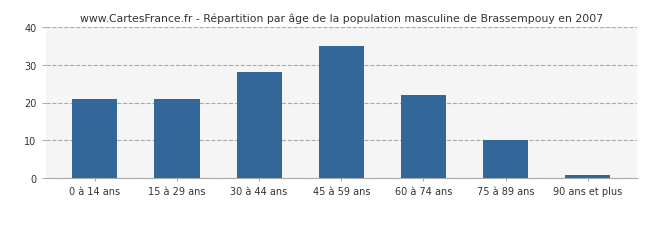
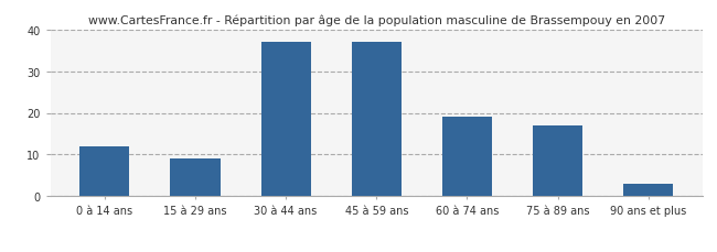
0 à 14 ans: 21 -> 12
15 à 29 ans: 21 -> 9
30 à 44 ans: 28 -> 37
45 à 59 ans: 35 -> 37
60 à 74 ans: 22 -> 19
75 à 89 ans: 10 -> 17
90 ans et plus: 1 -> 3
